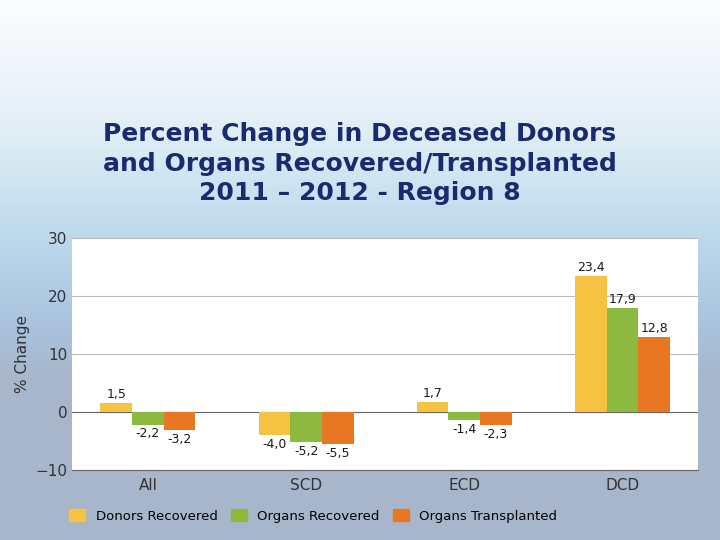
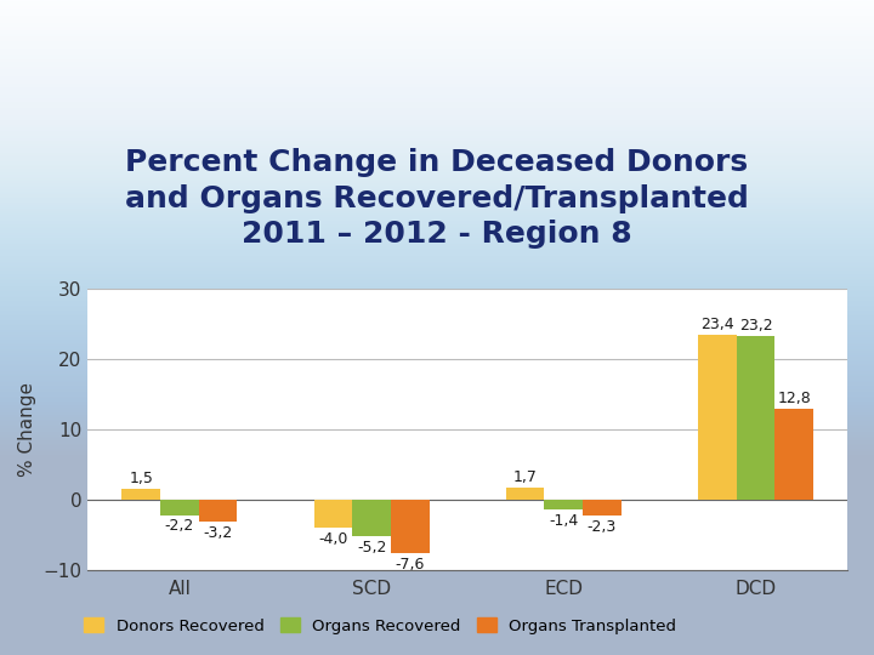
Organs Transplanted/SCD: -5,5 -> -7,6
Organs Recovered/DCD: 17,9 -> 23,2
